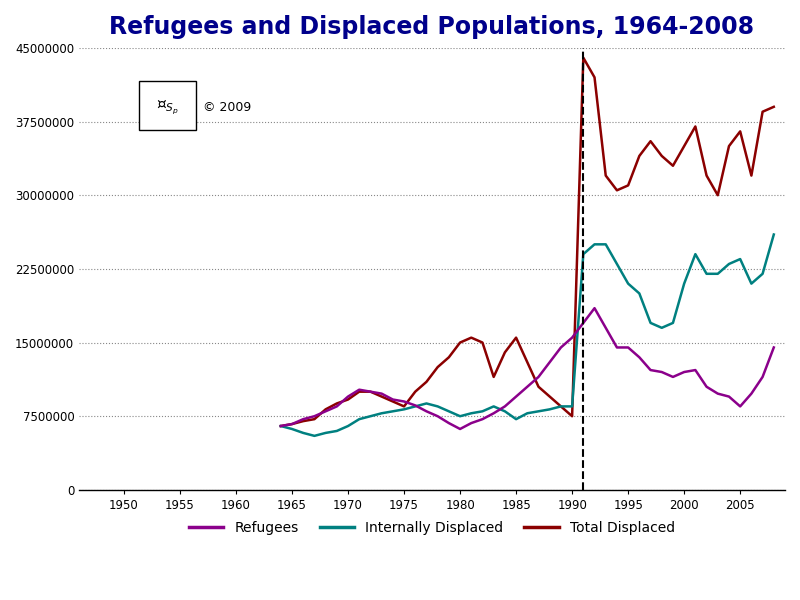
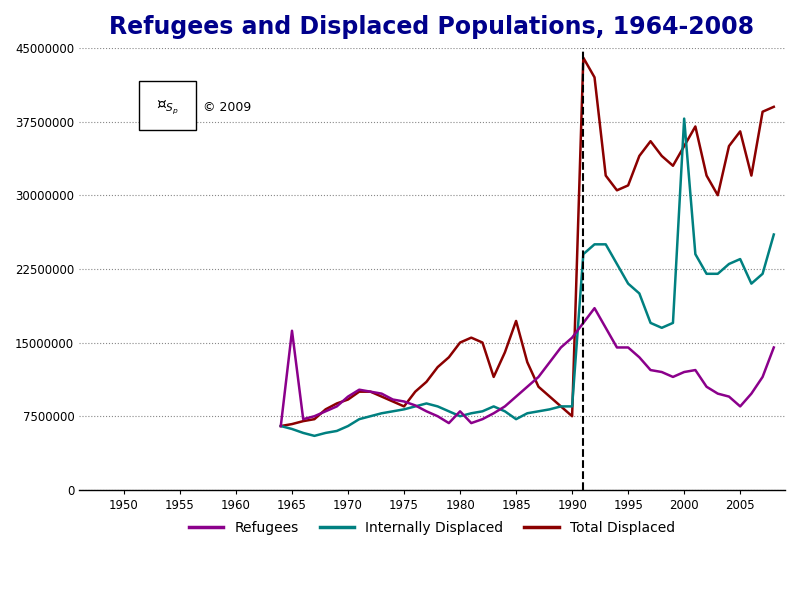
Refugees/1965: 6700000 -> 16200000
Refugees/1980: 6200000 -> 8000000
Total Displaced/1985: 15500000 -> 17200000
Internally Displaced/2000: 21000000 -> 37800000
